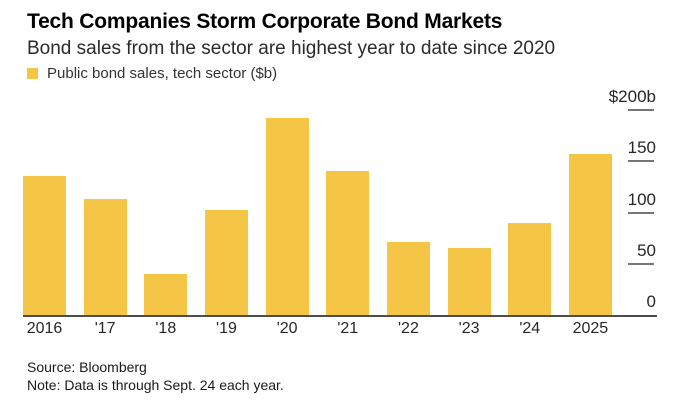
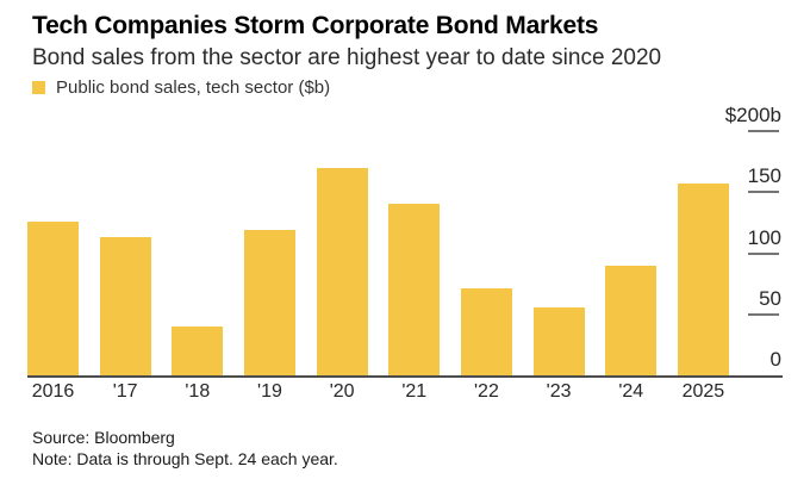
2016: $136b -> $126b
'19: $102b -> $119b
'20: $192b -> $170b
'23: $65b -> $56b
